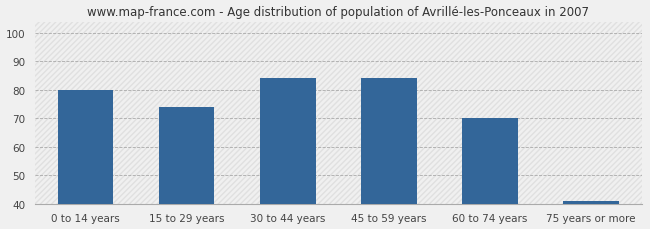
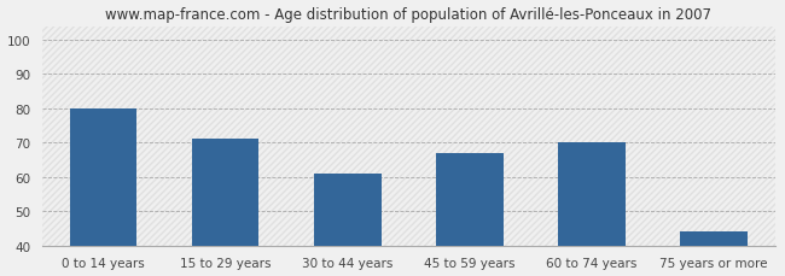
15 to 29 years: 74 -> 71
30 to 44 years: 84 -> 61
45 to 59 years: 84 -> 67
75 years or more: 41 -> 44
